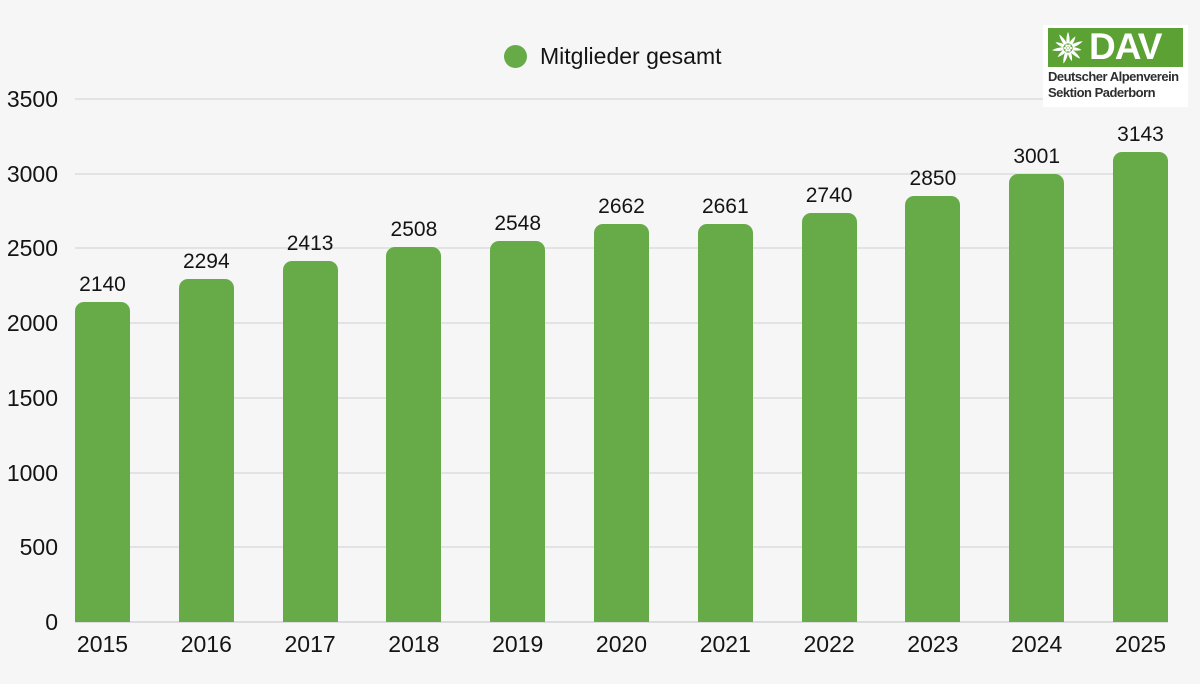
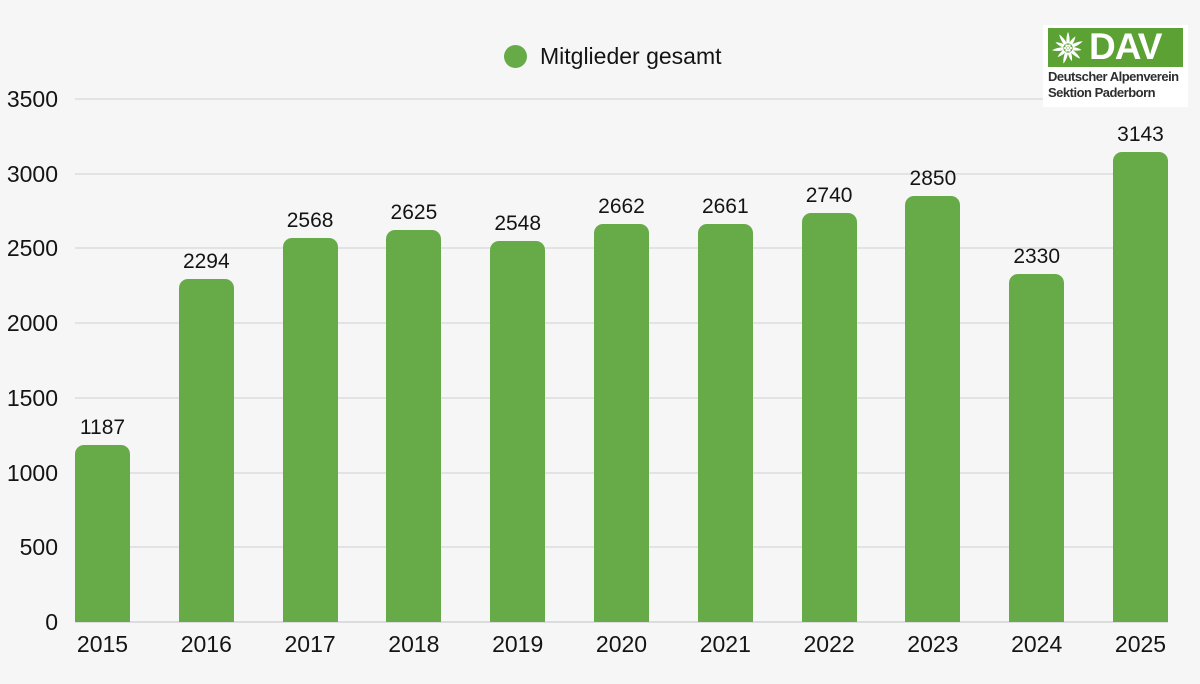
2015: 2140 -> 1187
2017: 2413 -> 2568
2018: 2508 -> 2625
2024: 3001 -> 2330
